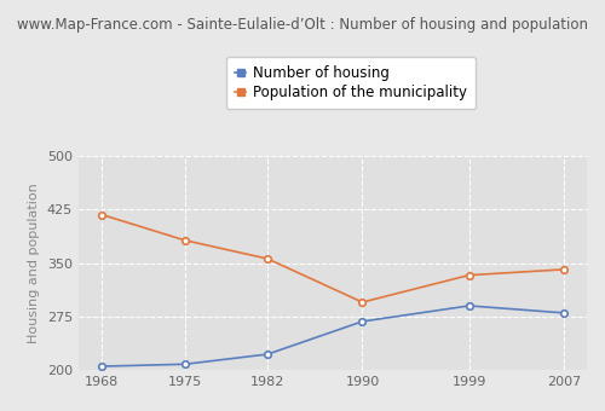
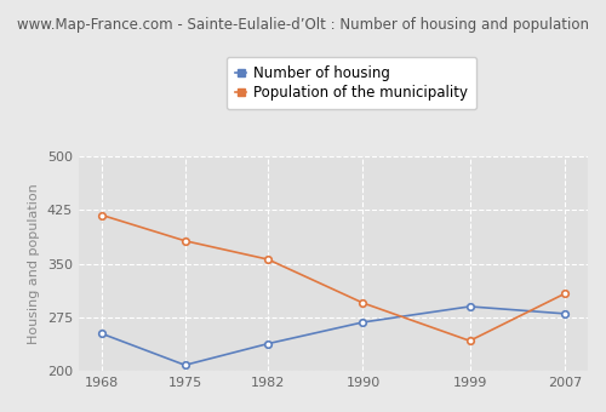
Number of housing/1968: 205 -> 252
Number of housing/1982: 222 -> 238
Population of the municipality/1999: 333 -> 242
Population of the municipality/2007: 341 -> 308
